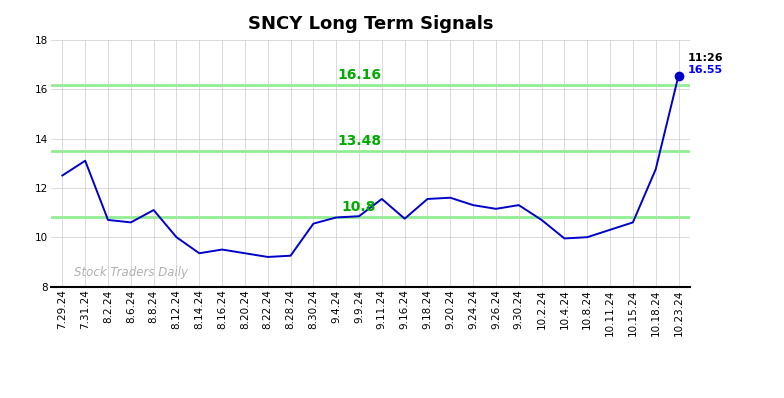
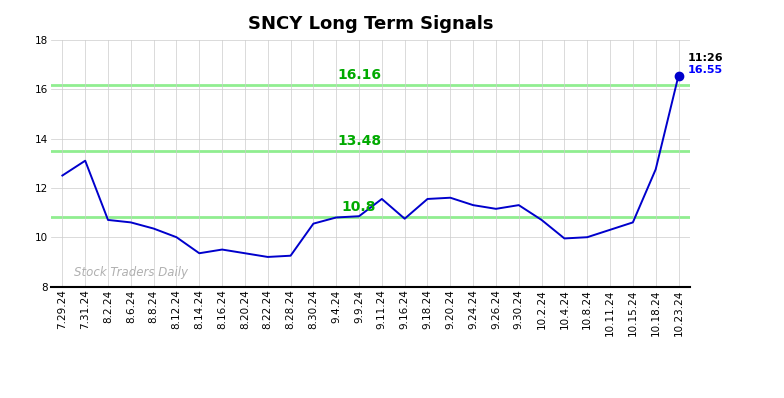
8.8.24: 11.10 -> 10.35
